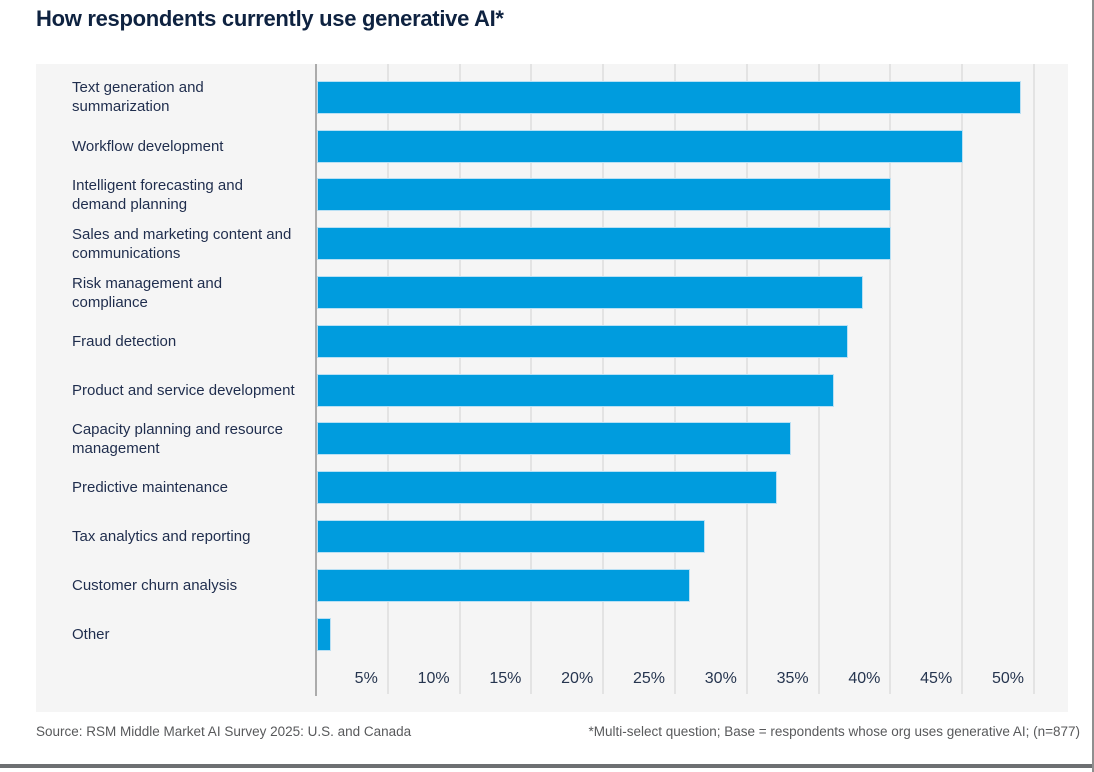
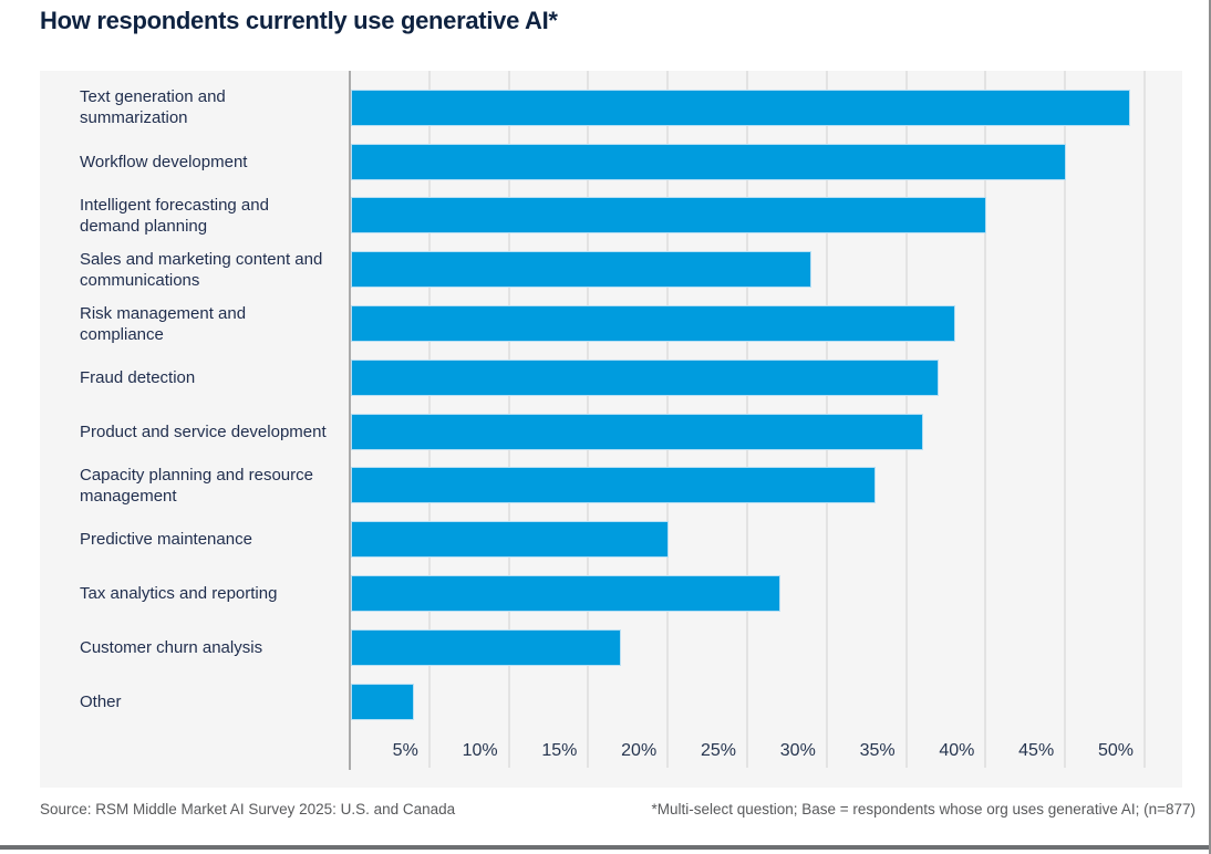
Sales and marketing content and communications: 40% -> 29%
Predictive maintenance: 32% -> 20%
Customer churn analysis: 26% -> 17%
Other: 1% -> 4%
